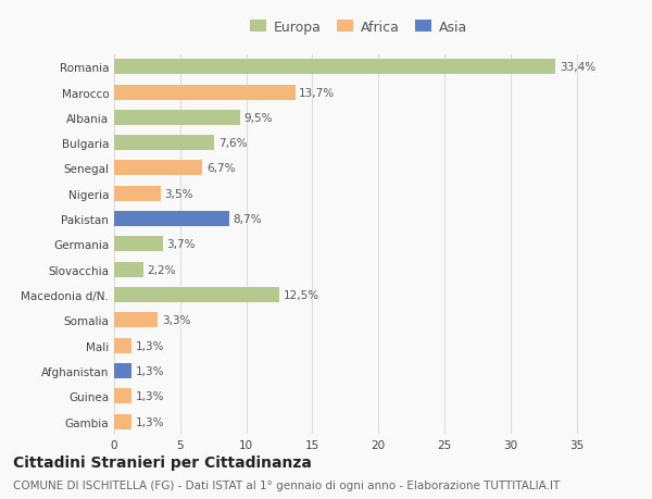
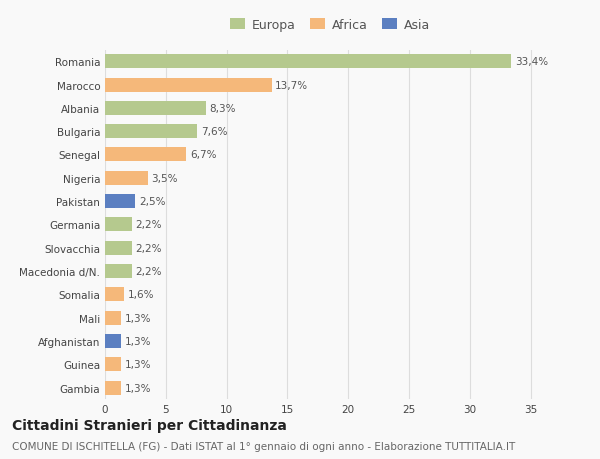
Albania: 9,5% -> 8,3%
Pakistan: 8,7% -> 2,5%
Germania: 3,7% -> 2,2%
Macedonia d/N.: 12,5% -> 2,2%
Somalia: 3,3% -> 1,6%
